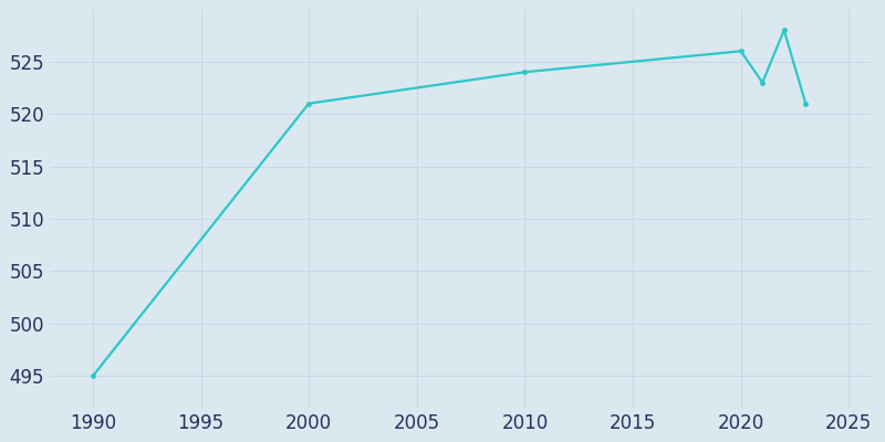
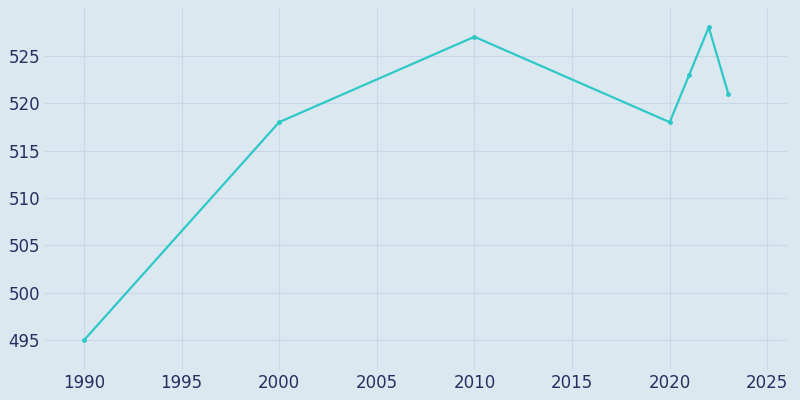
2000: 521 -> 518
2010: 524 -> 527
2020: 526 -> 518
